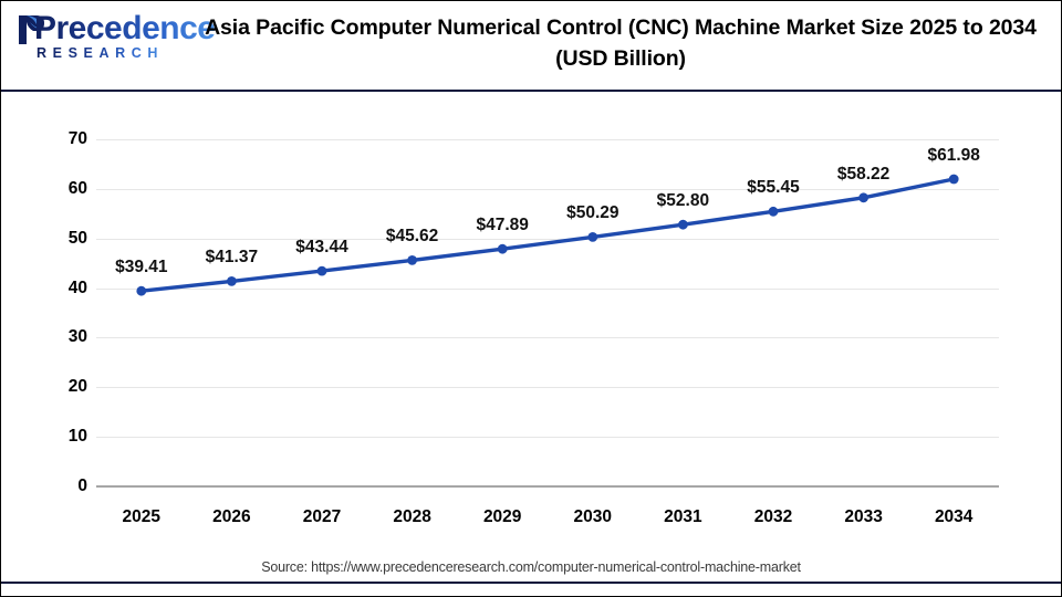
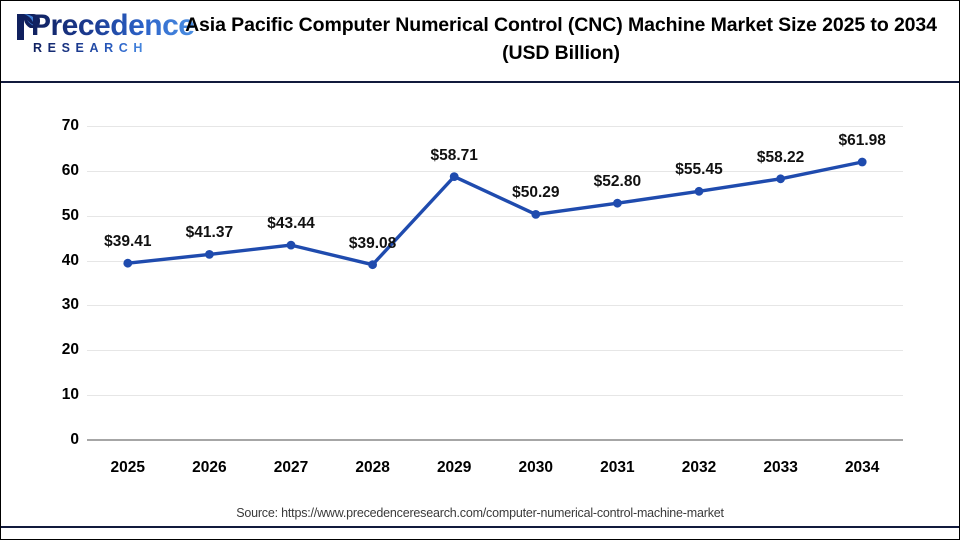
2028: $45.62 -> $39.08
2029: $47.89 -> $58.71
